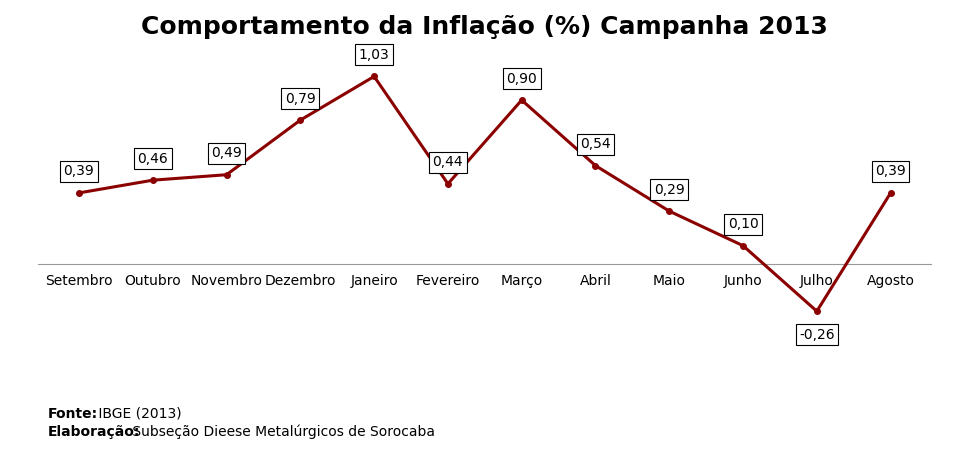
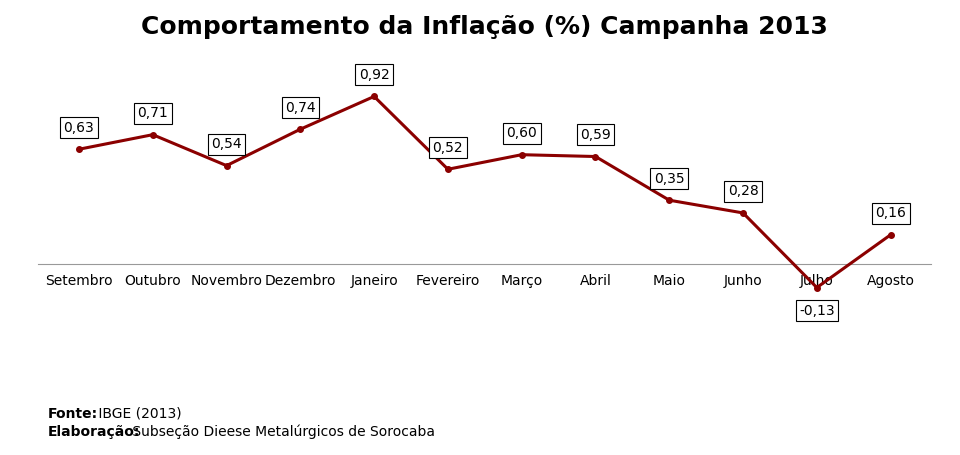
Setembro: 0,39 -> 0,63
Outubro: 0,46 -> 0,71
Novembro: 0,49 -> 0,54
Dezembro: 0,79 -> 0,74
Janeiro: 1,03 -> 0,92
Fevereiro: 0,44 -> 0,52
Março: 0,90 -> 0,60
Abril: 0,54 -> 0,59
Maio: 0,29 -> 0,35
Junho: 0,10 -> 0,28
Julho: -0,26 -> -0,13
Agosto: 0,39 -> 0,16
